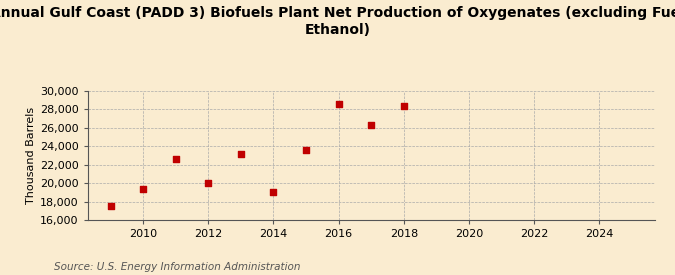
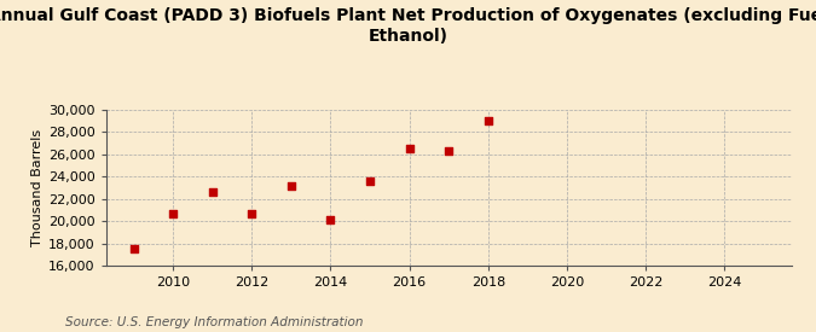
2010: 19,400 -> 20,700
2012: 20,000 -> 20,700
2014: 19,000 -> 20,100
2016: 28,600 -> 26,500
2018: 28,400 -> 29,000
